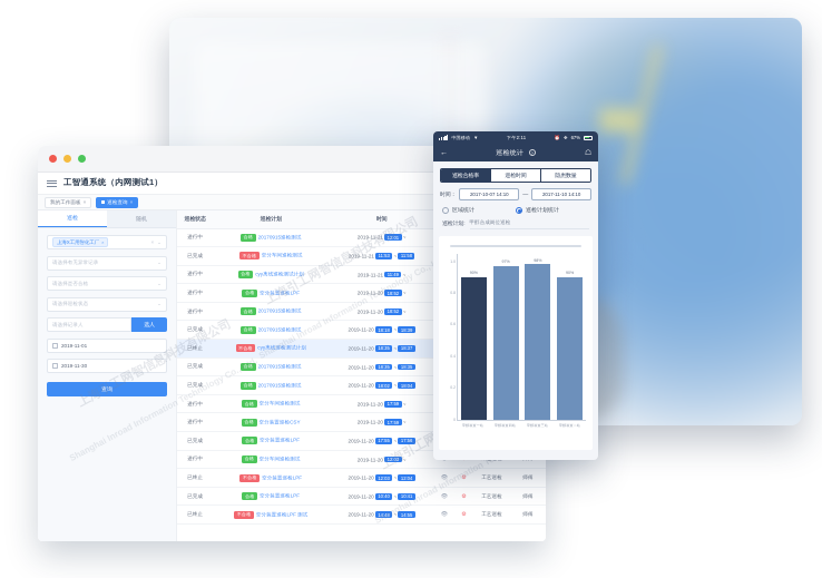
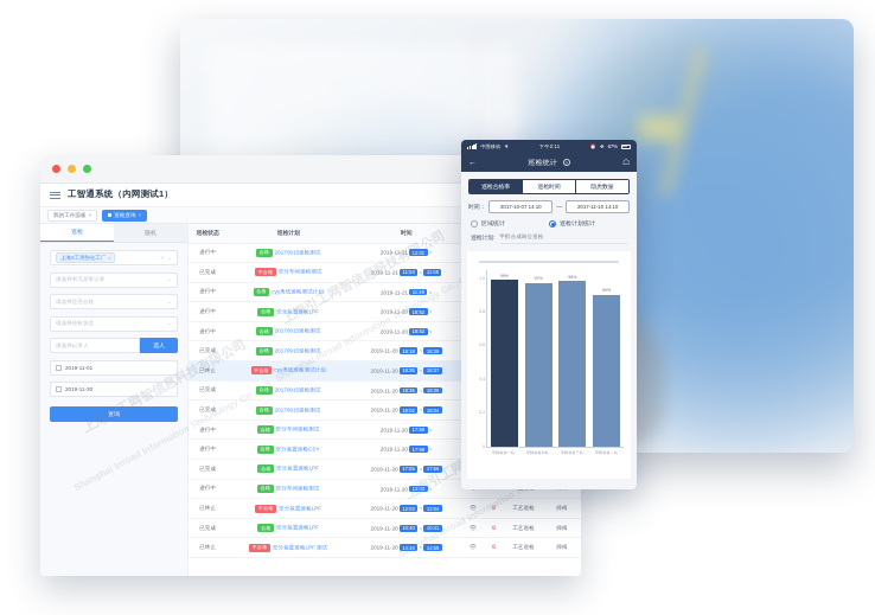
甲醇装置一站: 90% -> 99%
